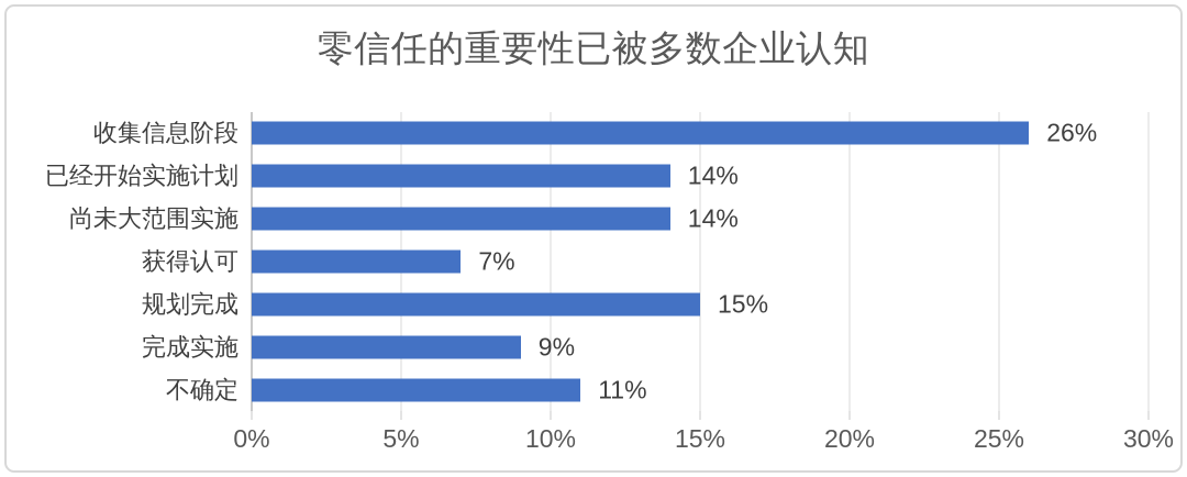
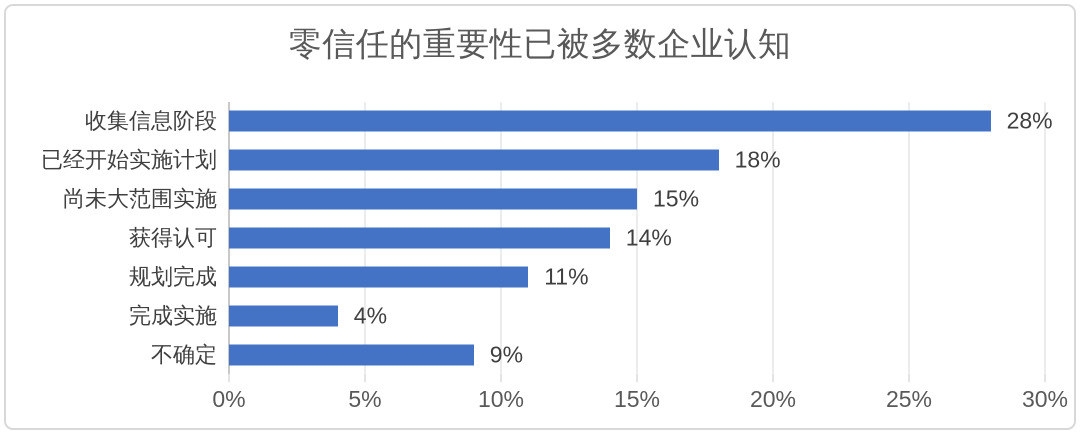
收集信息阶段: 26% -> 28%
已经开始实施计划: 14% -> 18%
尚未大范围实施: 14% -> 15%
获得认可: 7% -> 14%
规划完成: 15% -> 11%
完成实施: 9% -> 4%
不确定: 11% -> 9%
